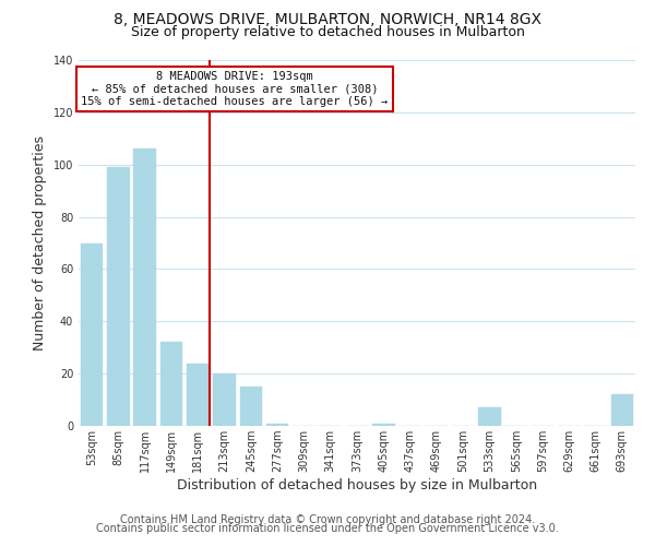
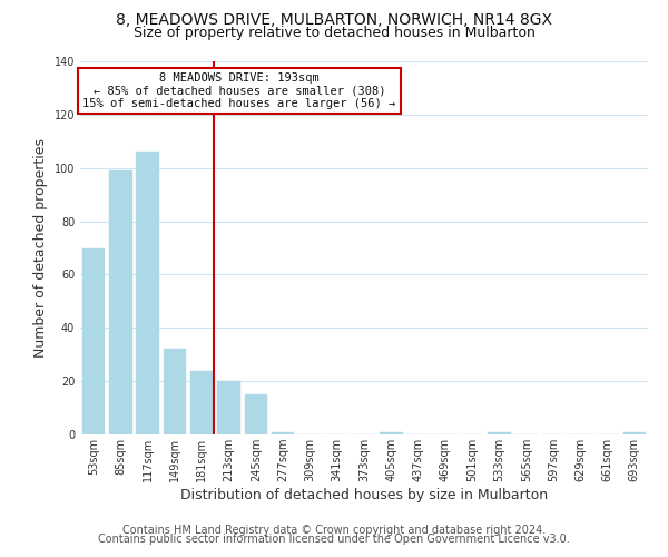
533sqm: 7 -> 1
693sqm: 12 -> 1
